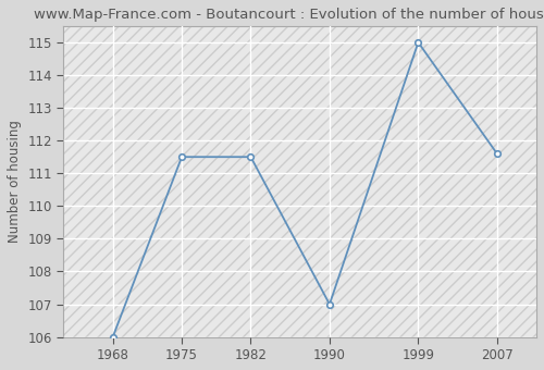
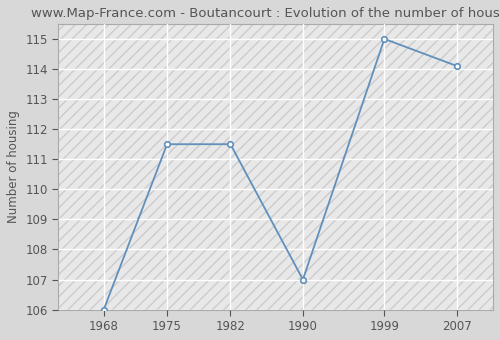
2007: 111.6 -> 114.1
